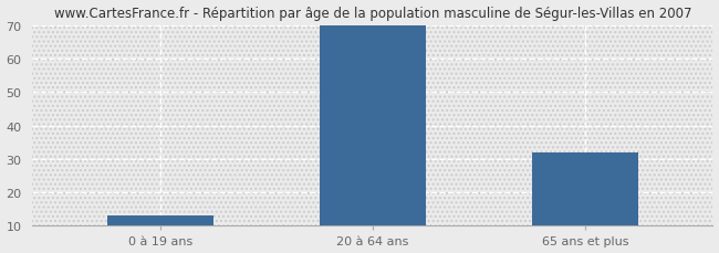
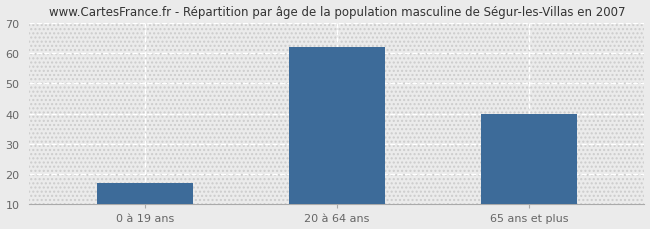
0 à 19 ans: 13 -> 17
20 à 64 ans: 70 -> 62
65 ans et plus: 32 -> 40
